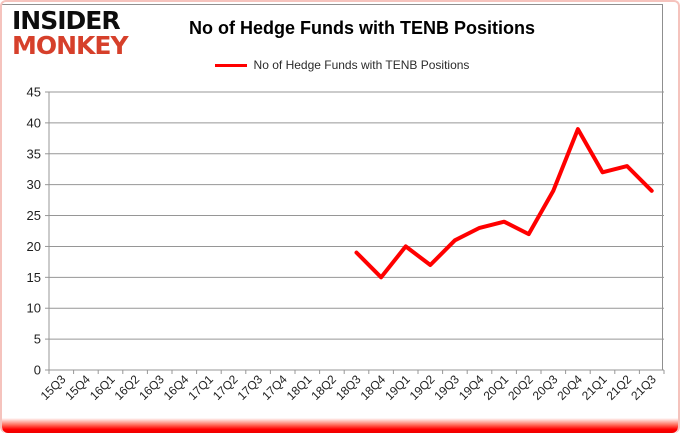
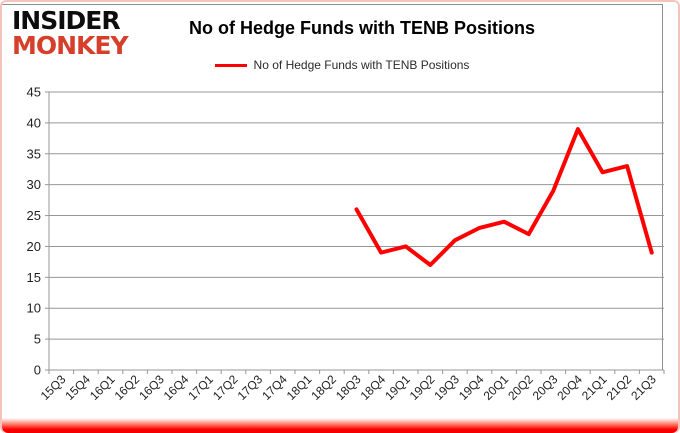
18Q3: 19 -> 26
18Q4: 15 -> 19
21Q3: 29 -> 19
